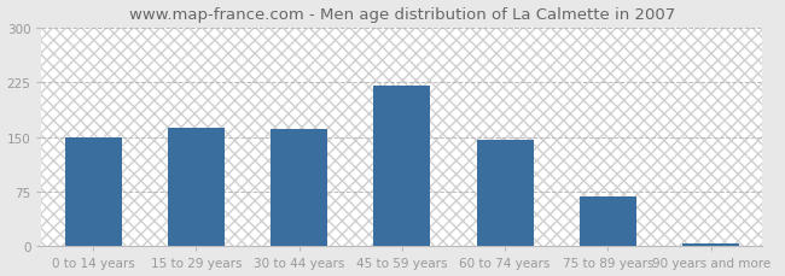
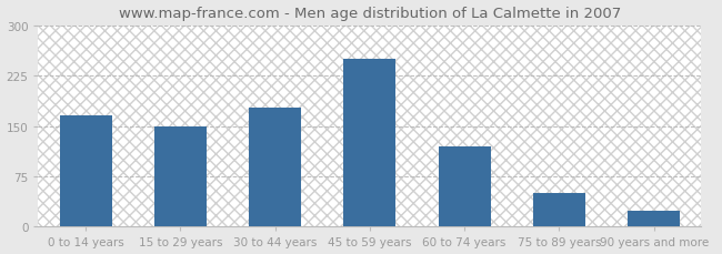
0 to 14 years: 149 -> 166
15 to 29 years: 163 -> 150
30 to 44 years: 161 -> 178
45 to 59 years: 220 -> 250
60 to 74 years: 146 -> 120
75 to 89 years: 68 -> 50
90 years and more: 4 -> 24
